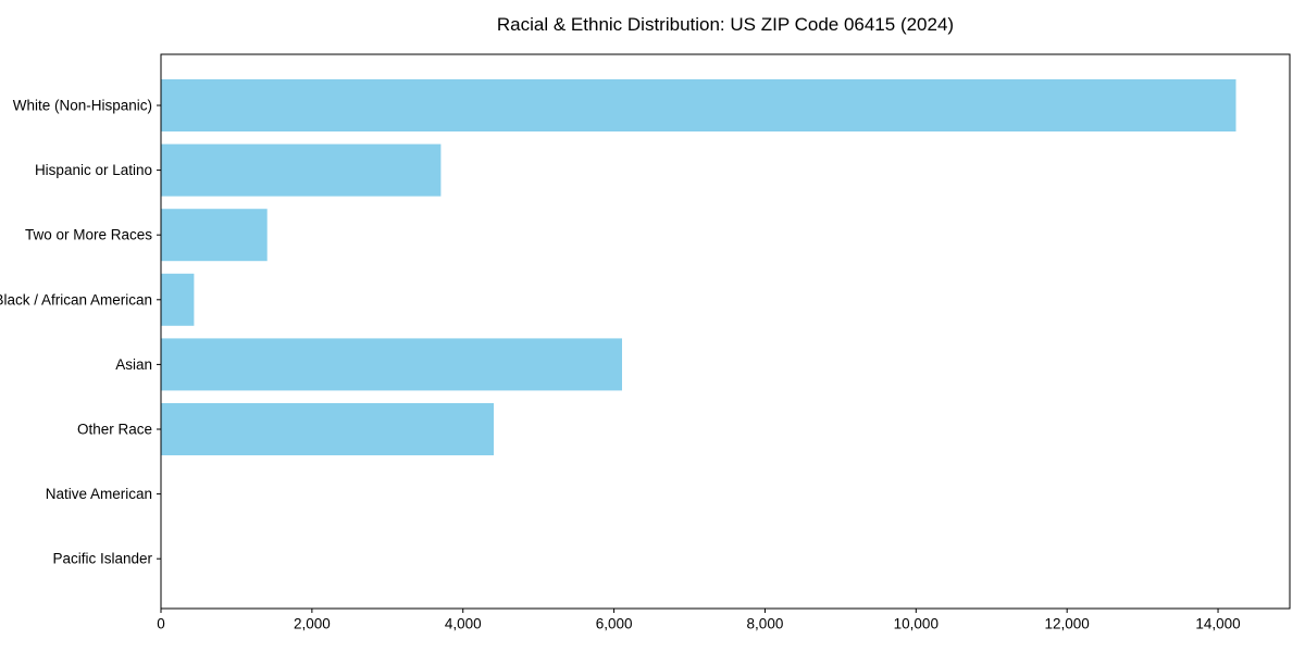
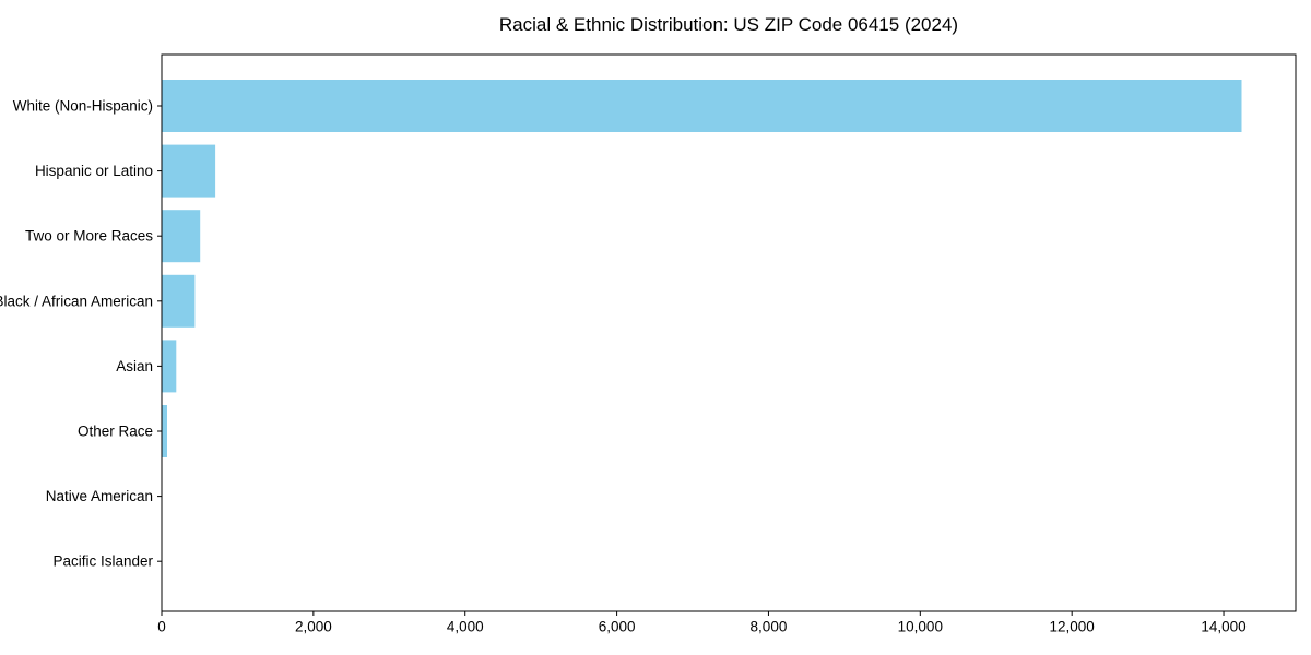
Hispanic or Latino: 3700 -> 700
Two or More Races: 1400 -> 500
Asian: 6100 -> 200
Other Race: 4400 -> 100
